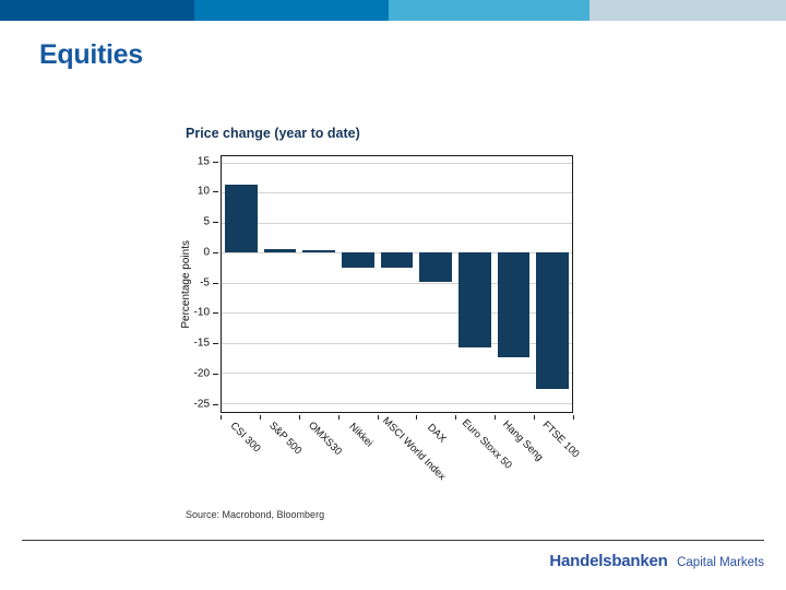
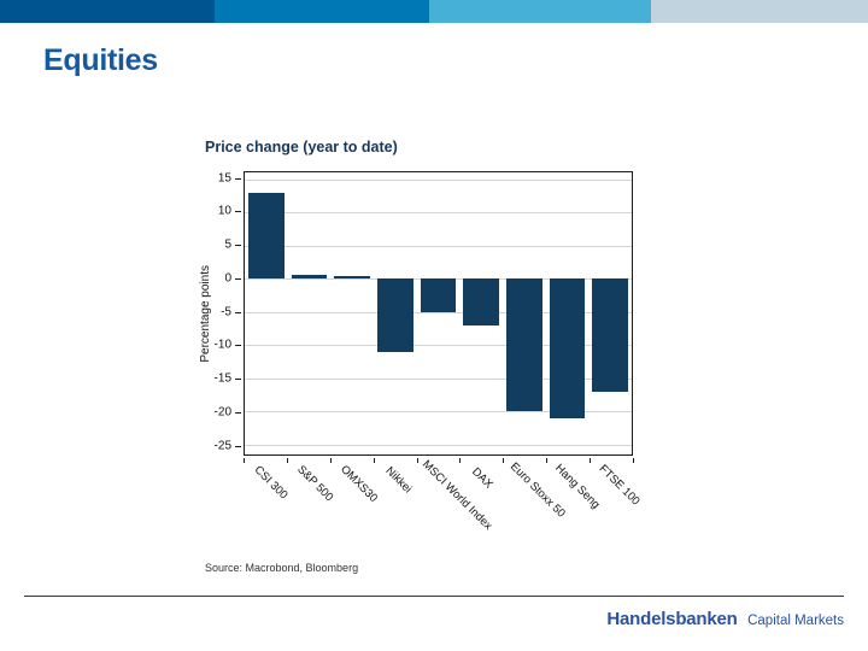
CSI 300: 11 -> 13
Nikkei: -2 -> -11
MSCI World Index: -3 -> -5
DAX: -5 -> -7
Euro Stoxx 50: -16 -> -20
Hang Seng: -17 -> -21
FTSE 100: -23 -> -17
